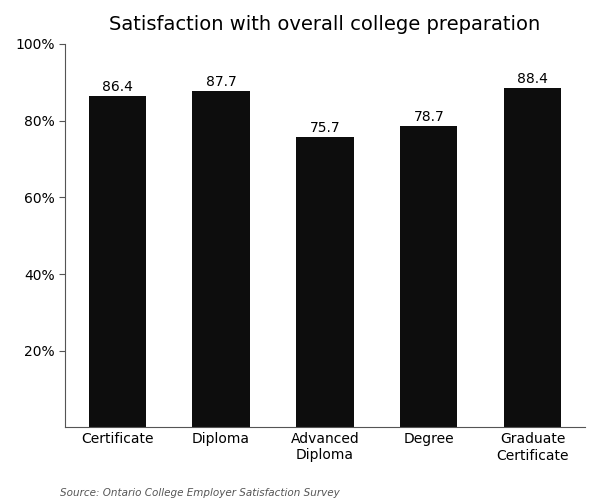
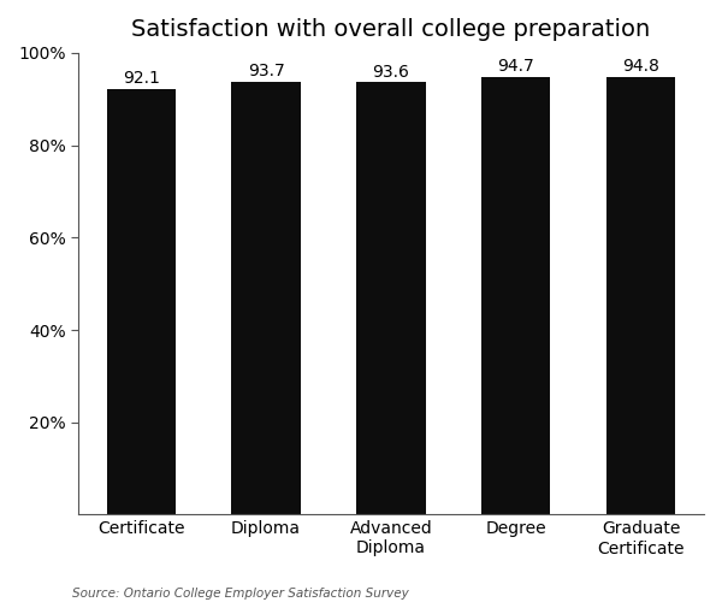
Certificate: 86.4 -> 92.1
Diploma: 87.7 -> 93.7
Advanced Diploma: 75.7 -> 93.6
Degree: 78.7 -> 94.7
Graduate Certificate: 88.4 -> 94.8
